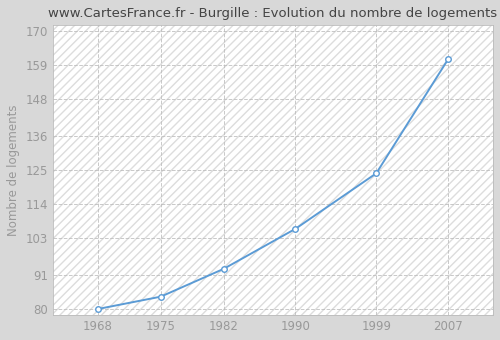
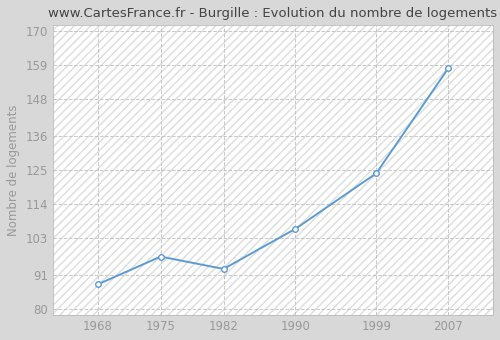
1968: 80 -> 88
1975: 84 -> 97
2007: 161 -> 158
